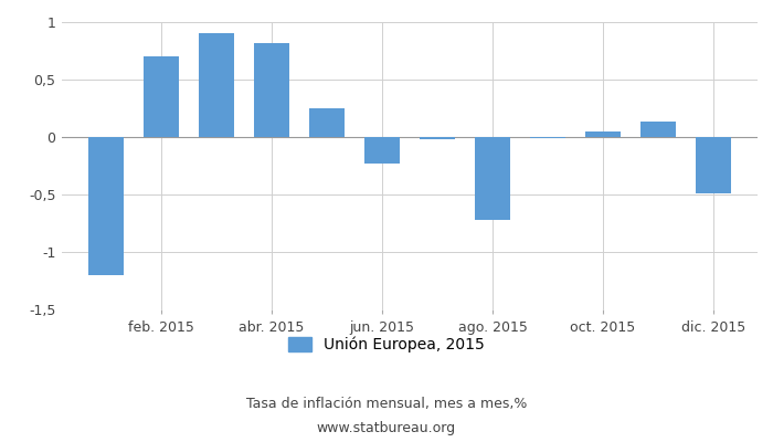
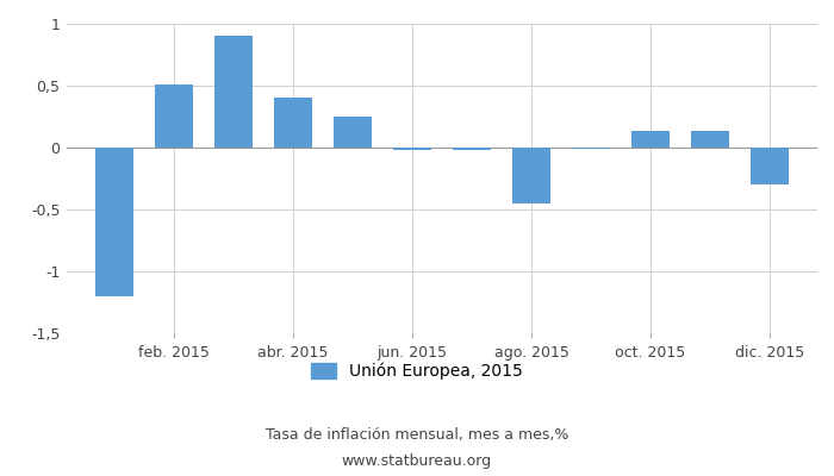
feb. 2015: 0,70 -> 0,51
abr. 2015: 0,82 -> 0,40
jun. 2015: -0,23 -> -0,02
ago. 2015: -0,72 -> -0,45
oct. 2015: 0,05 -> 0,13
dic. 2015: -0,49 -> -0,30
